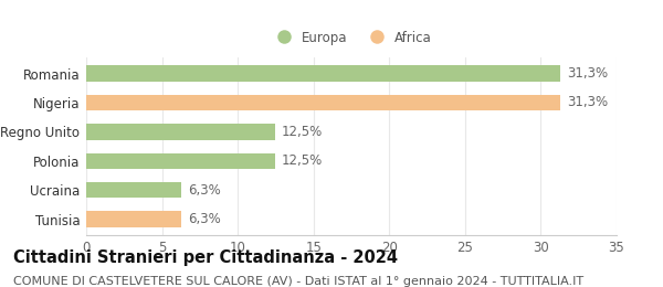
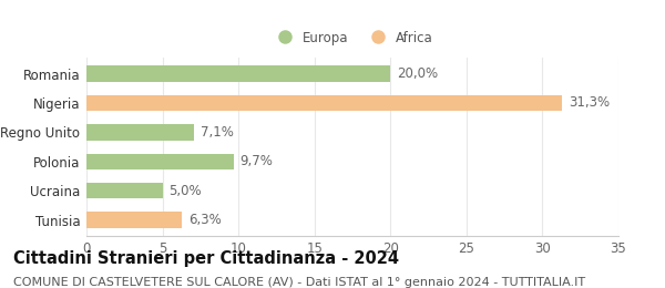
Romania: 31,3% -> 20,0%
Regno Unito: 12,5% -> 7,1%
Polonia: 12,5% -> 9,7%
Ucraina: 6,3% -> 5,0%
